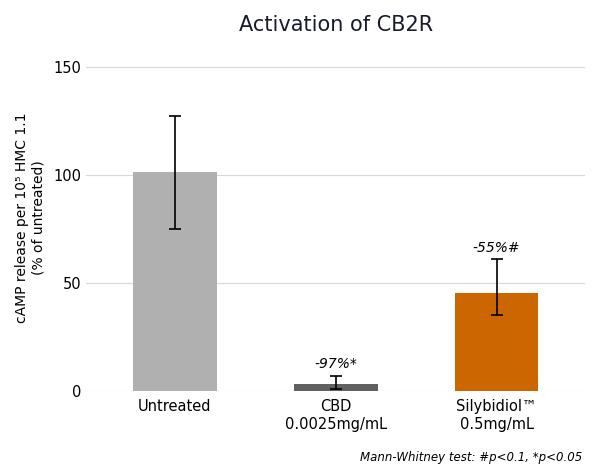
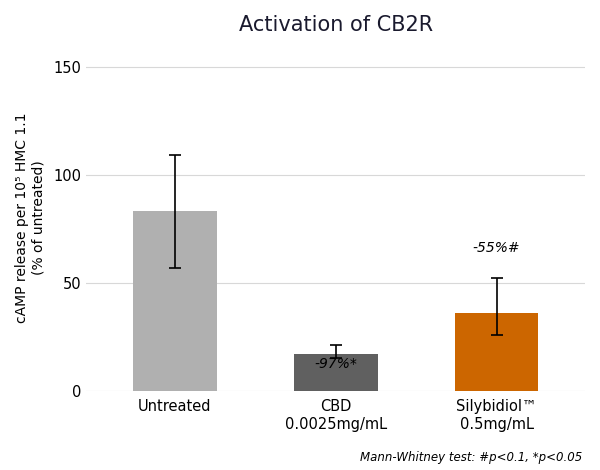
Untreated: 101 -> 83
CBD 0.0025mg/mL: 3 -> 17
Silybidiol™ 0.5mg/mL: 45 -> 36
